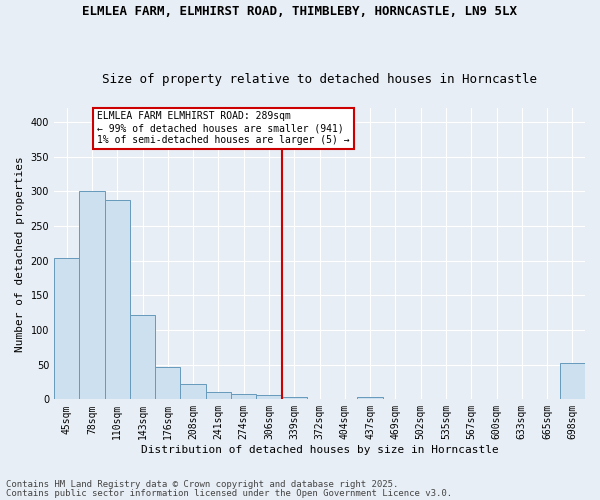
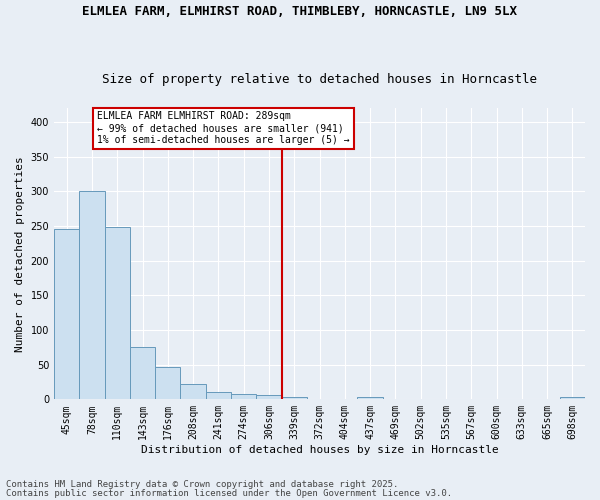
45sqm: 204 -> 246
110sqm: 288 -> 249
143sqm: 122 -> 76
698sqm: 52 -> 3
